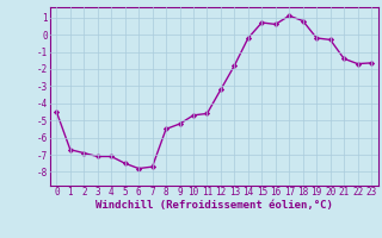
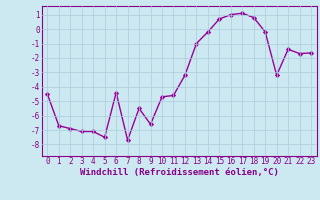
6: -7.8 -> -4.4
9: -5.2 -> -6.6
13: -1.8 -> -1.0
16: 0.6 -> 1.0
20: -0.3 -> -3.2
